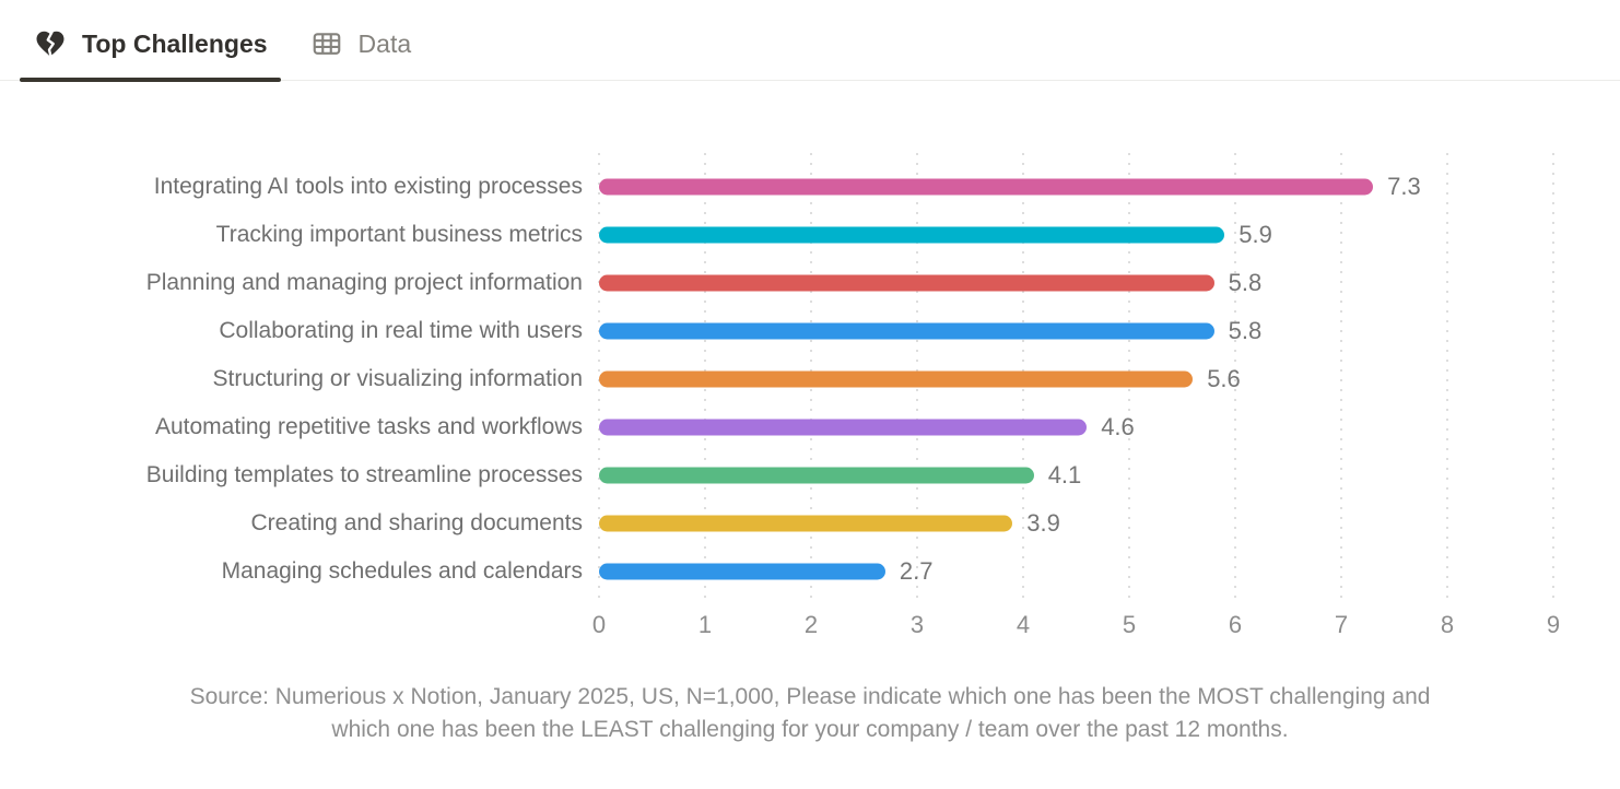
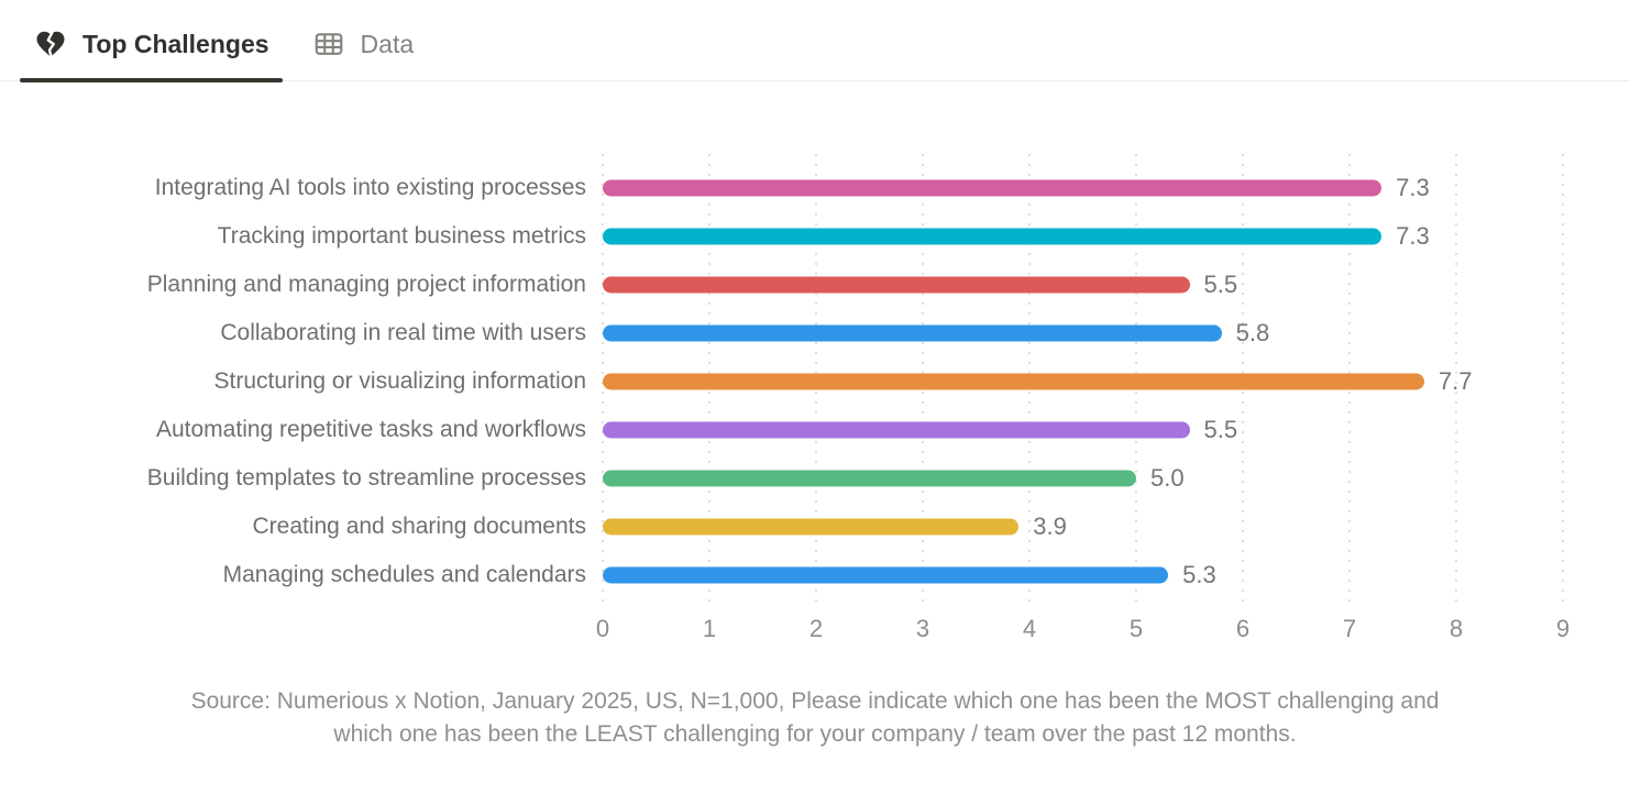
Tracking important business metrics: 5.9 -> 7.3
Planning and managing project information: 5.8 -> 5.5
Structuring or visualizing information: 5.6 -> 7.7
Automating repetitive tasks and workflows: 4.6 -> 5.5
Building templates to streamline processes: 4.1 -> 5.0
Managing schedules and calendars: 2.7 -> 5.3
